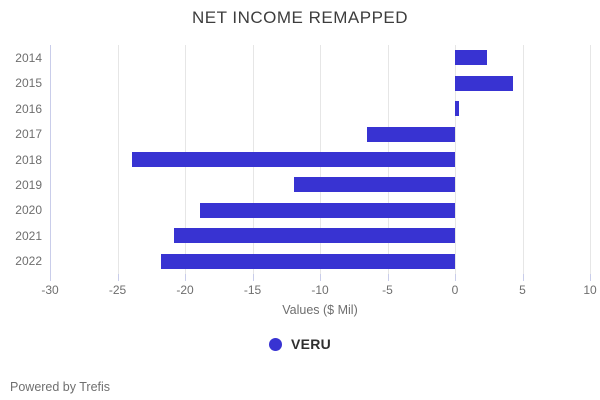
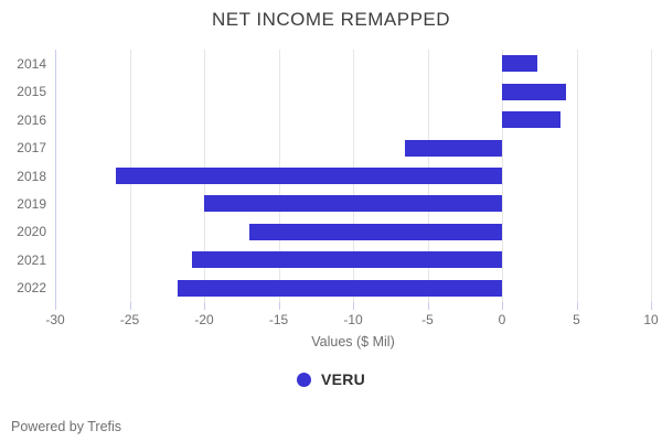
2016: 0.3 -> 3.9
2018: -23.9 -> -25.9
2019: -11.9 -> -20.0
2020: -18.9 -> -17.0
